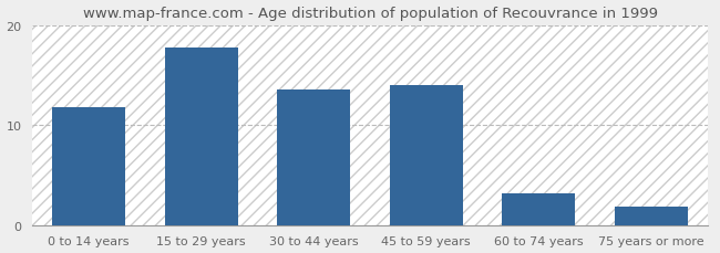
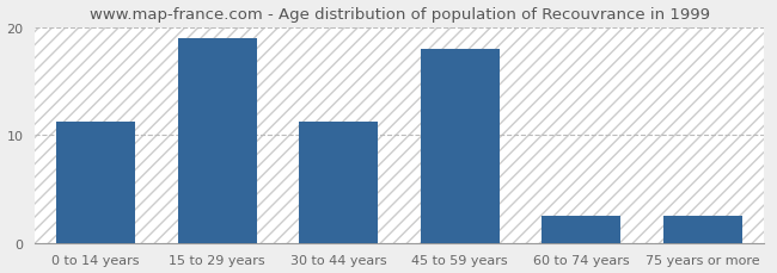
0 to 14 years: 11.8 -> 11.2
15 to 29 years: 17.8 -> 19.0
30 to 44 years: 13.6 -> 11.3
45 to 59 years: 14.0 -> 18.0
60 to 74 years: 3.2 -> 2.5
75 years or more: 1.8 -> 2.5
